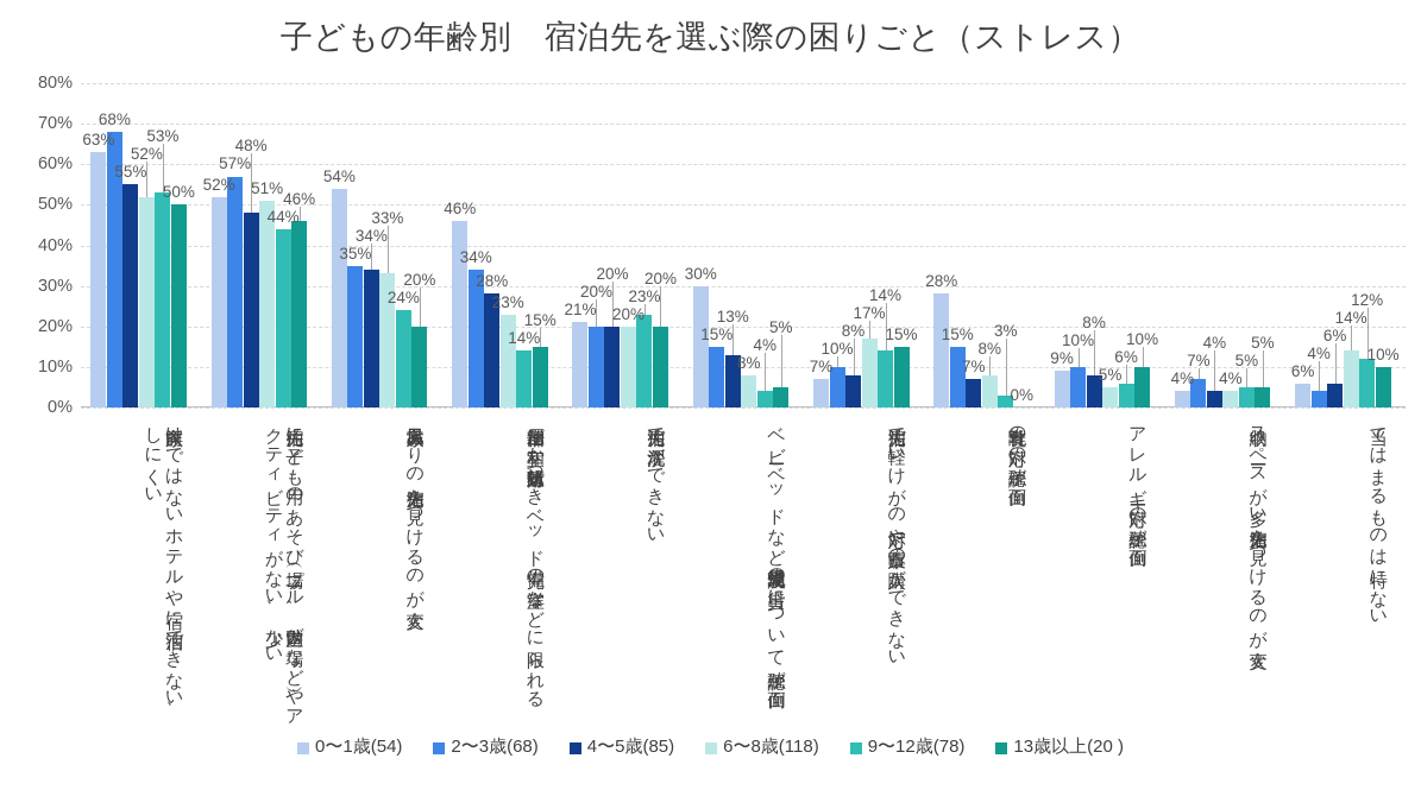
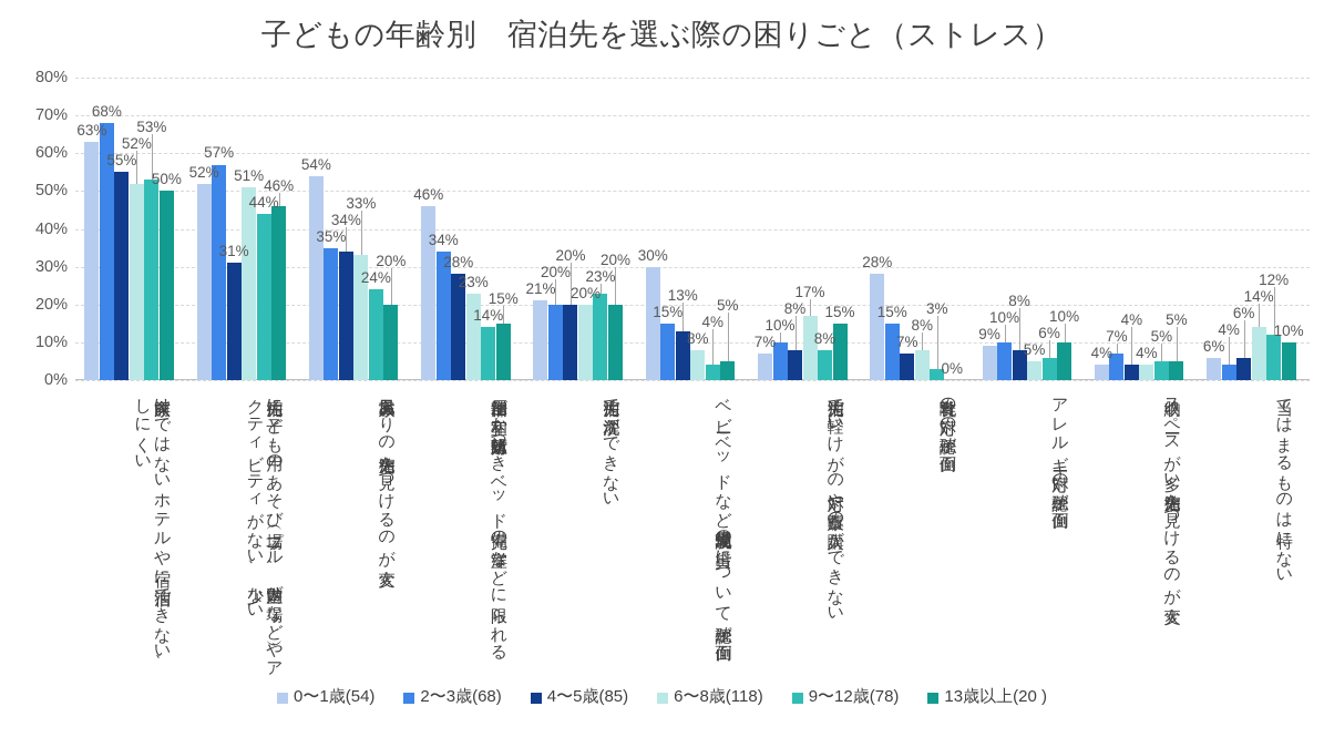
4〜5歳(85)/宿泊先に子ども用のあそび場（プール、室内遊び場など）やアクティビティがない、少ない: 48% -> 31%
9〜12歳(78)/宿泊先で軽いけがの対応や市販薬の購入ができない: 14% -> 8%
